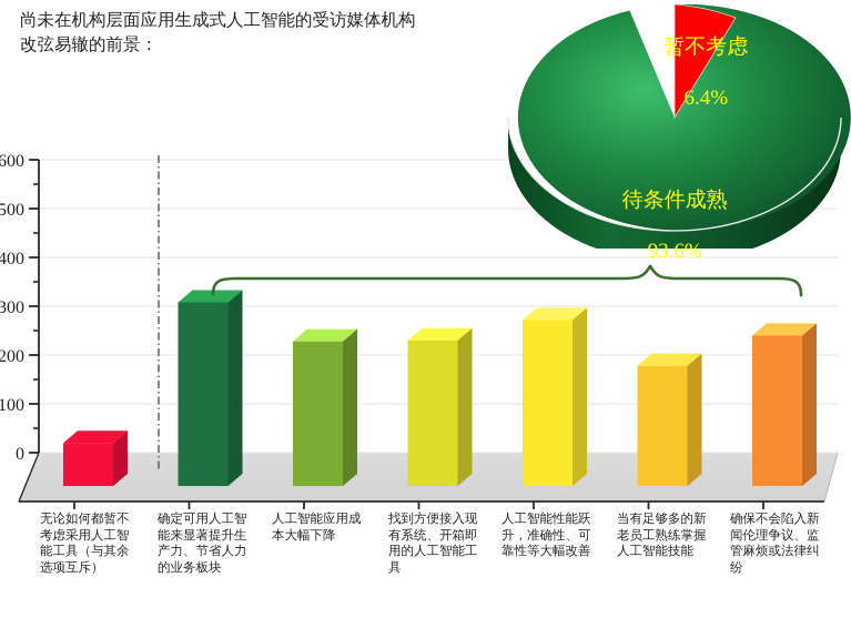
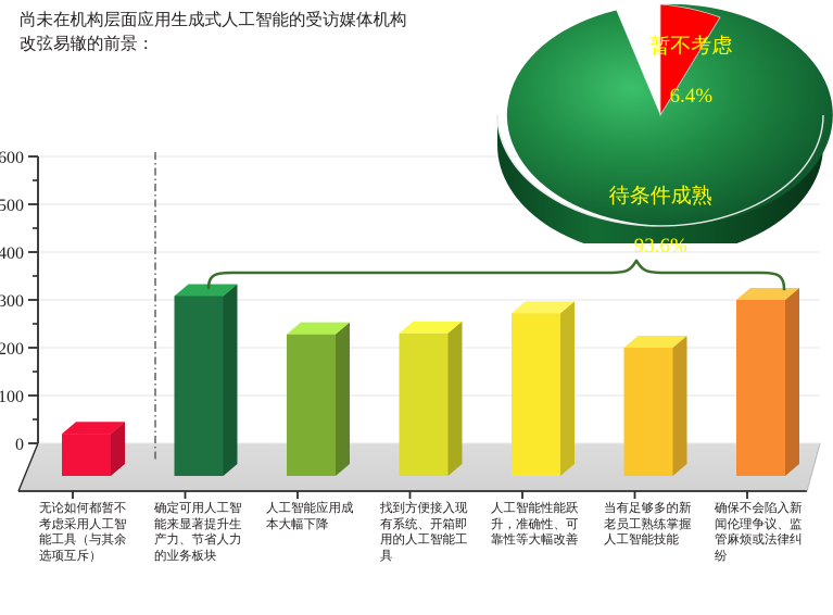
当有足够多的新老员工熟练掌握人工智能技能: 180 -> 200
确保不会陷入新闻伦理争议、监管麻烦或法律纠纷: 240 -> 300
